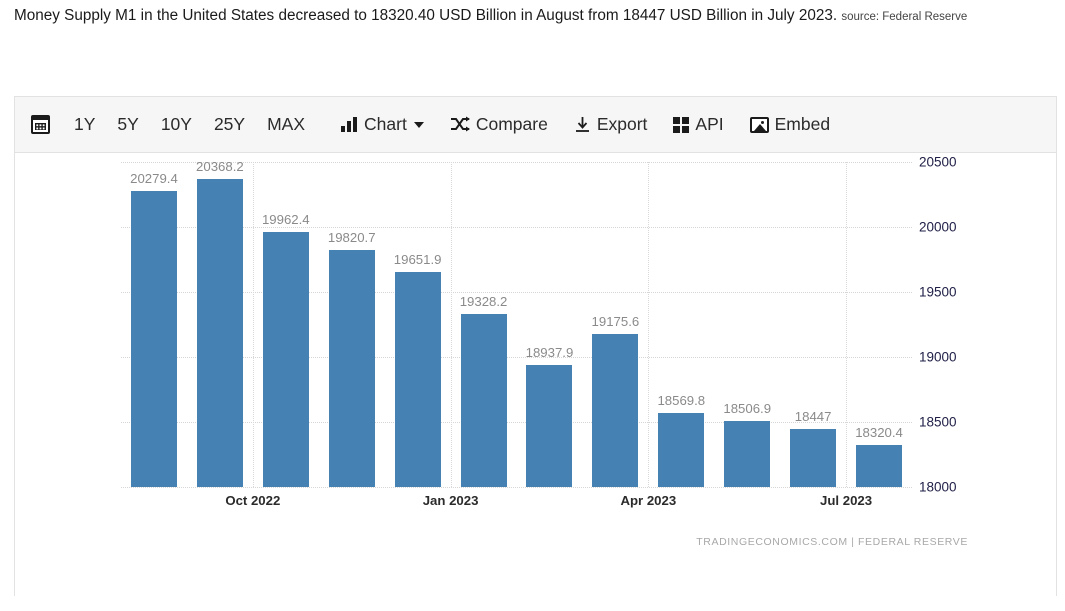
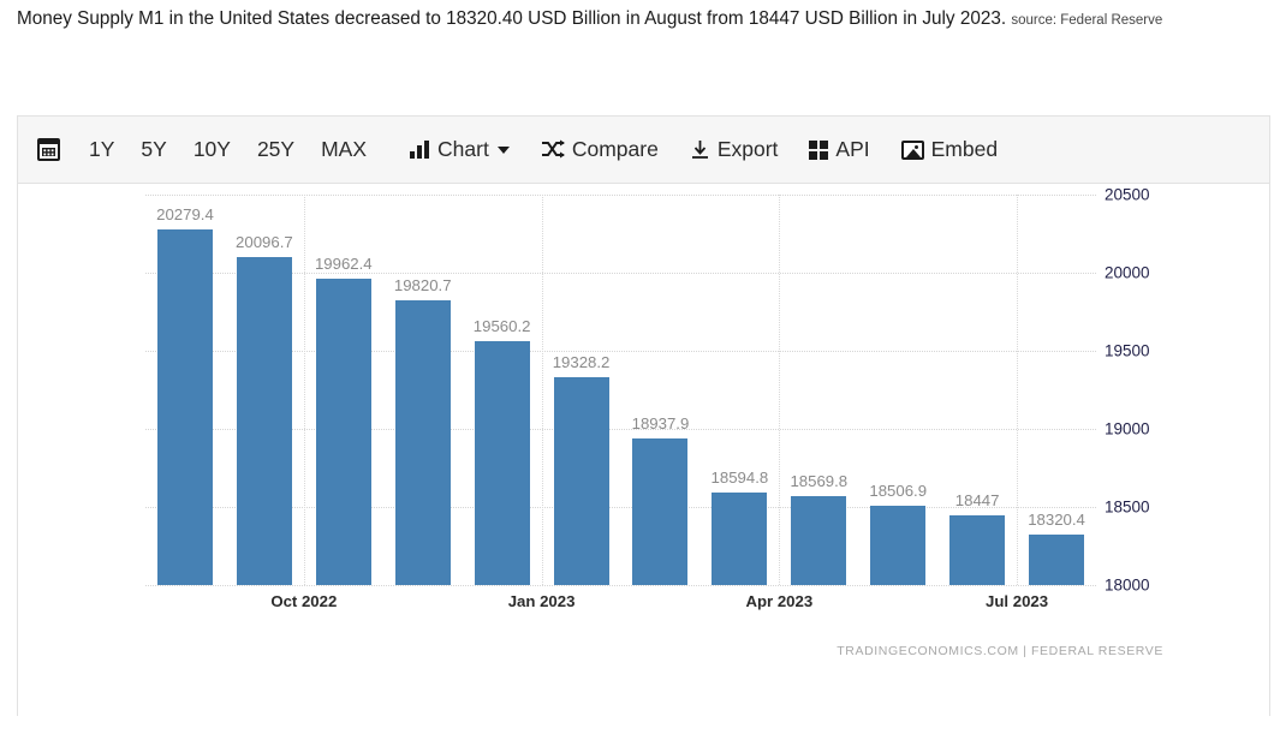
Oct 2022: 20368.2 -> 20096.7
Jan 2023: 19651.9 -> 19560.2
Apr 2023: 19175.6 -> 18594.8
